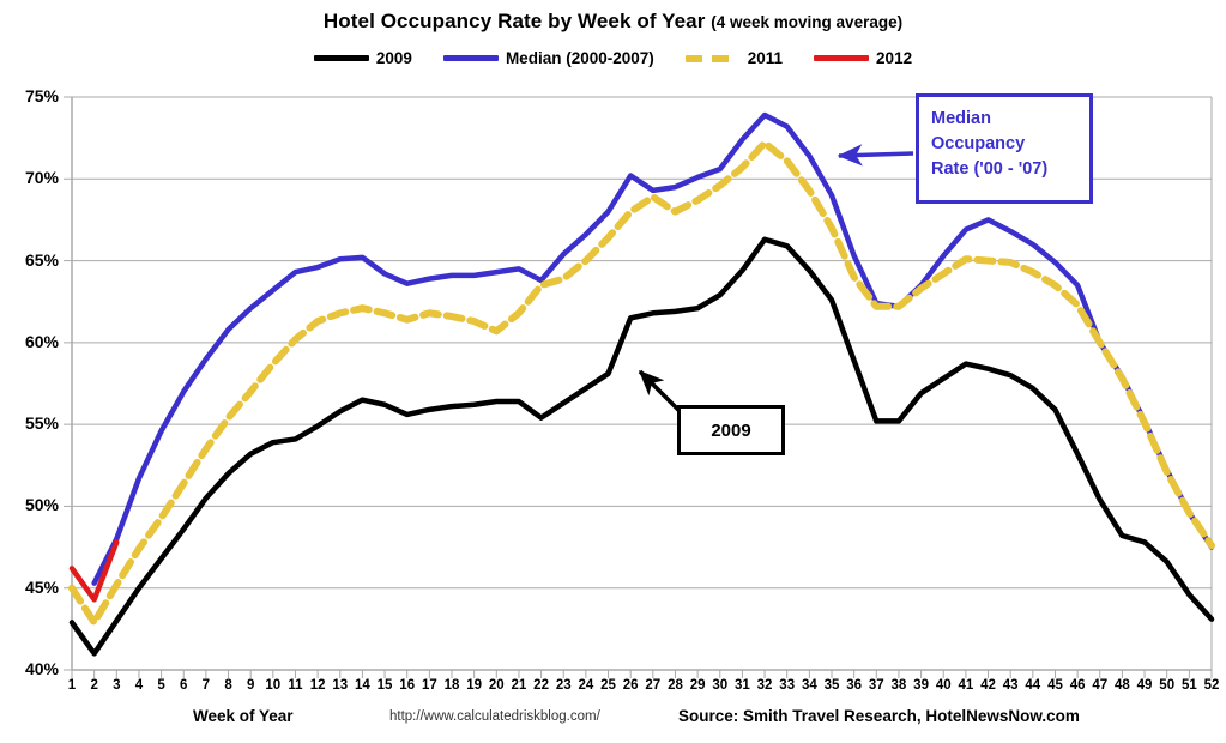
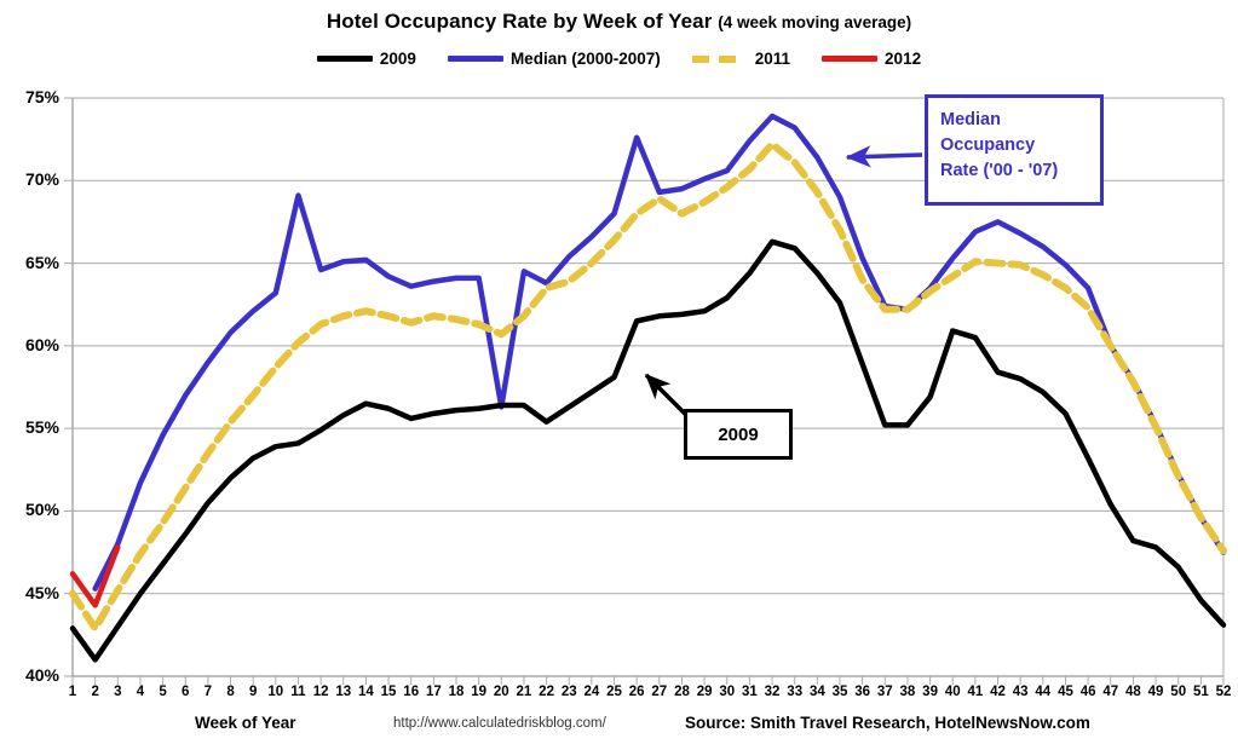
Median (2000-2007)/11: 64.3% -> 69.1%
Median (2000-2007)/20: 64.3% -> 56.3%
Median (2000-2007)/26: 70.2% -> 72.6%
2009/40: 57.8% -> 60.9%
2009/41: 58.7% -> 60.5%
